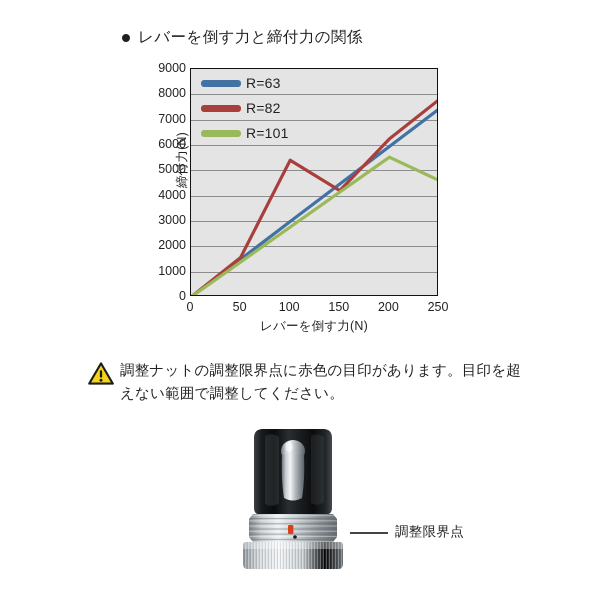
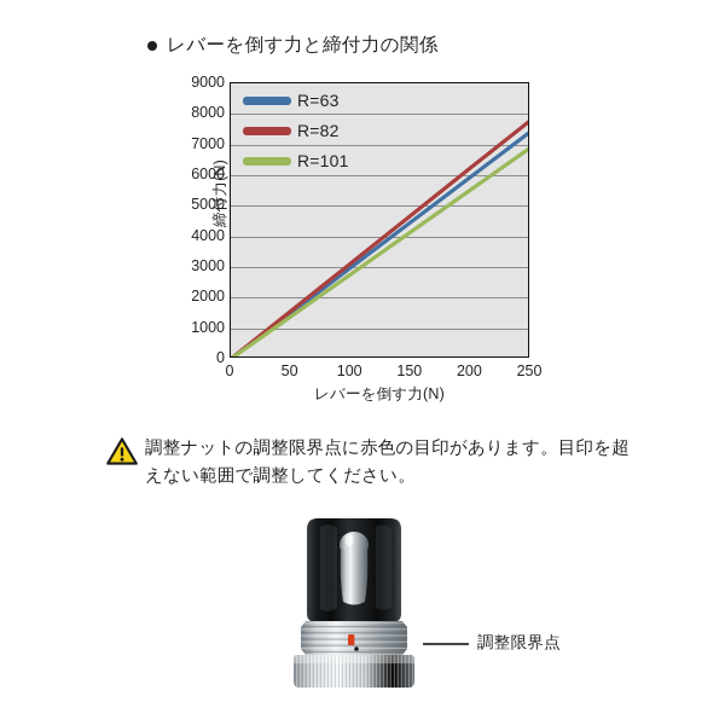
R=82/100: 5400 -> 3100
R=82/150: 4200 -> 4700
R=101/250: 4600 -> 6900
